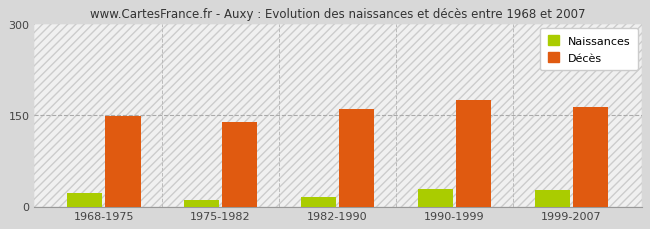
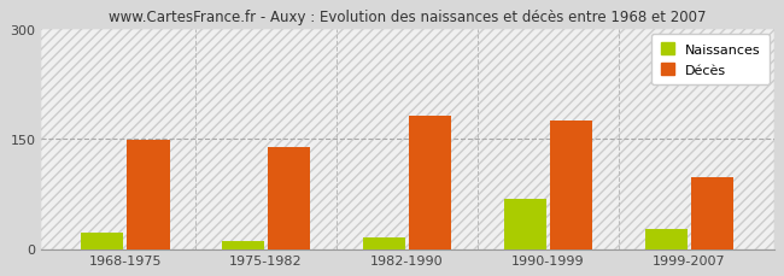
Décès/1982-1990: 160 -> 182
Naissances/1990-1999: 28 -> 68
Décès/1999-2007: 163 -> 98
